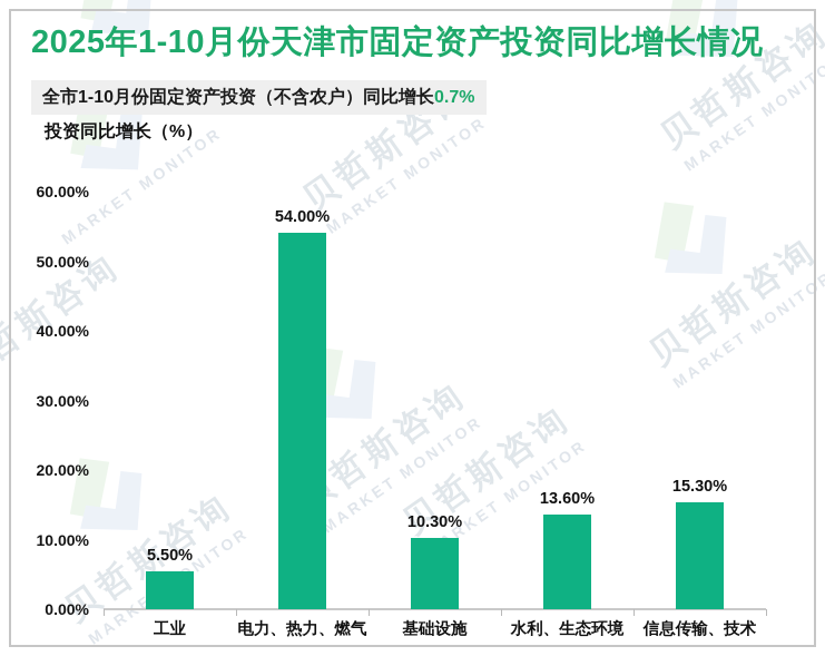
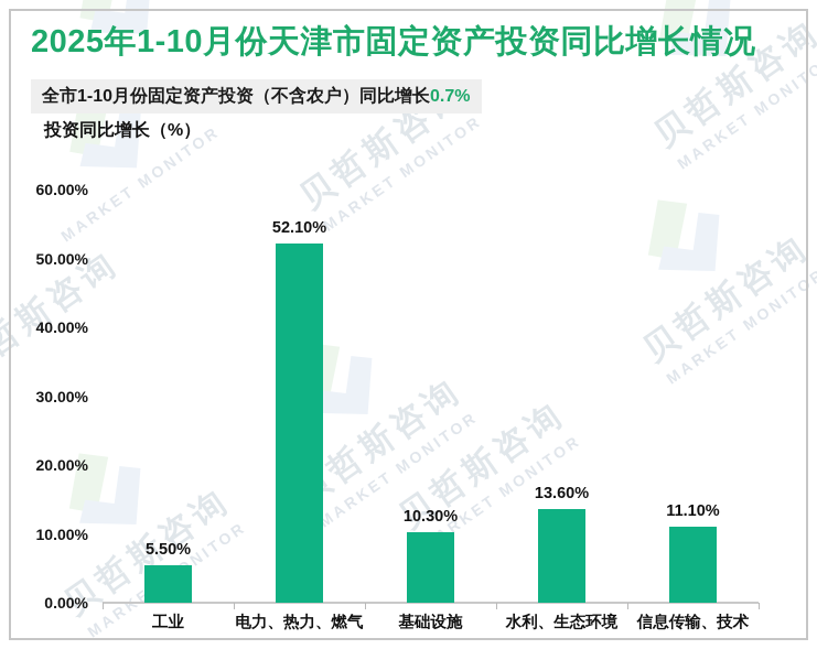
电力、热力、燃气: 54.00% -> 52.10%
信息传输、技术: 15.30% -> 11.10%
